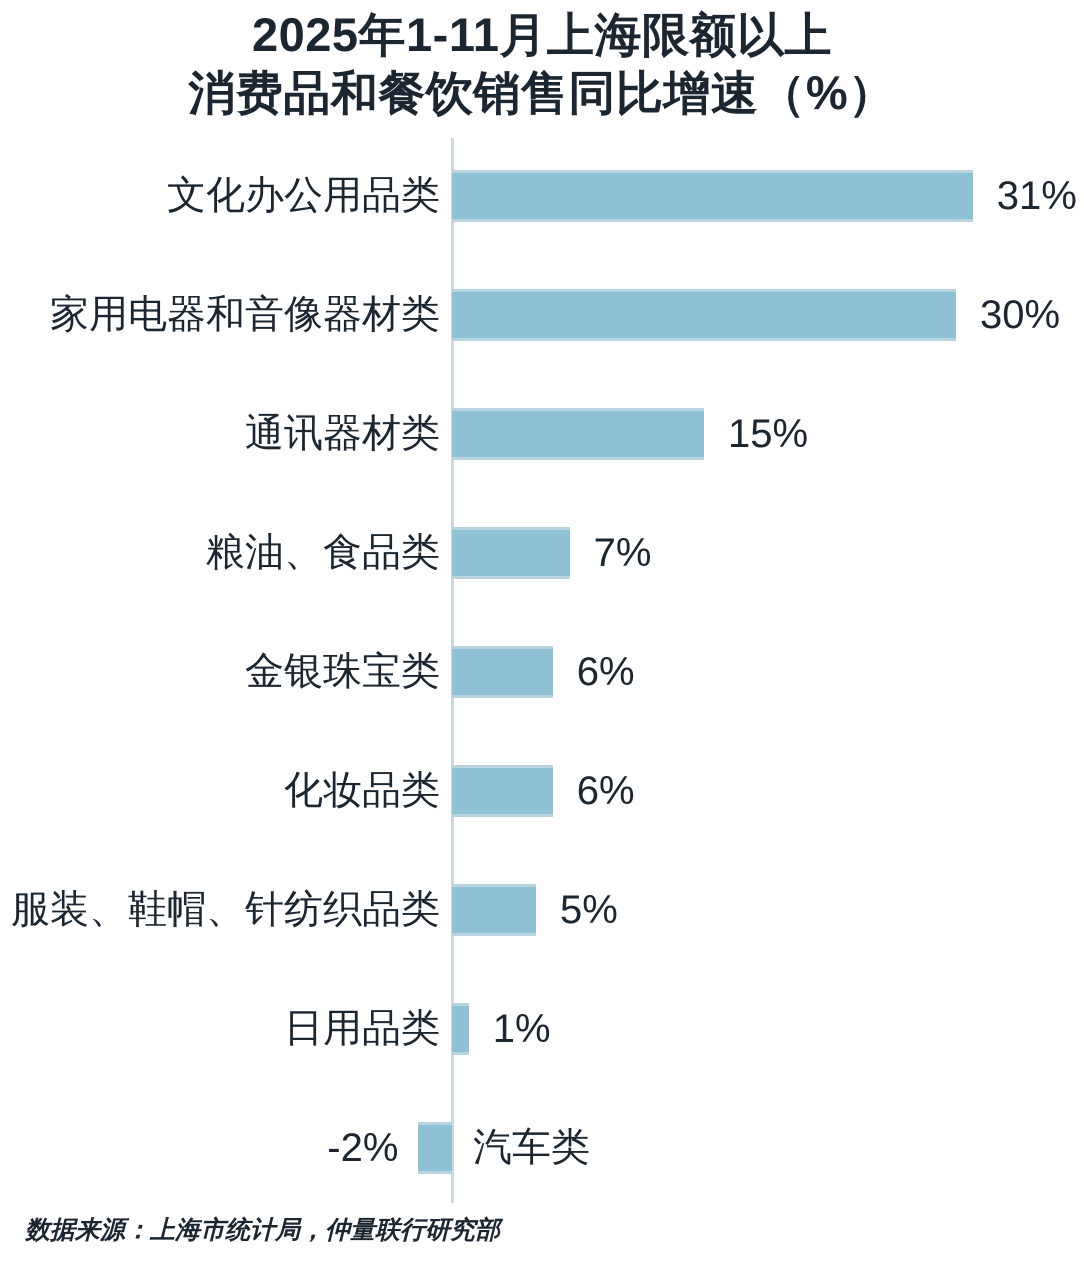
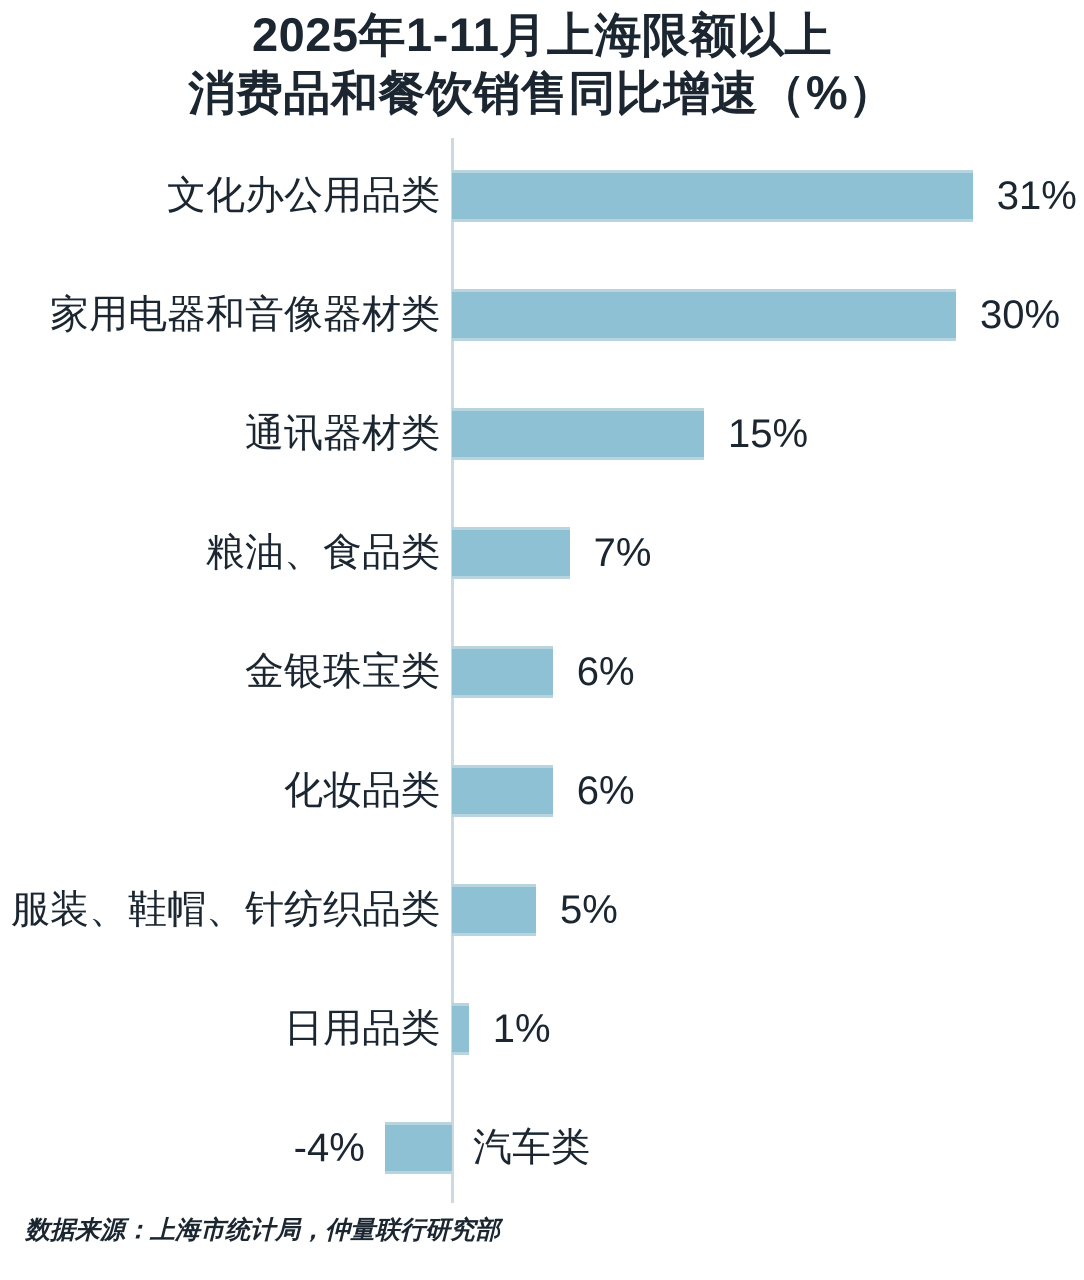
汽车类: -2% -> -4%
